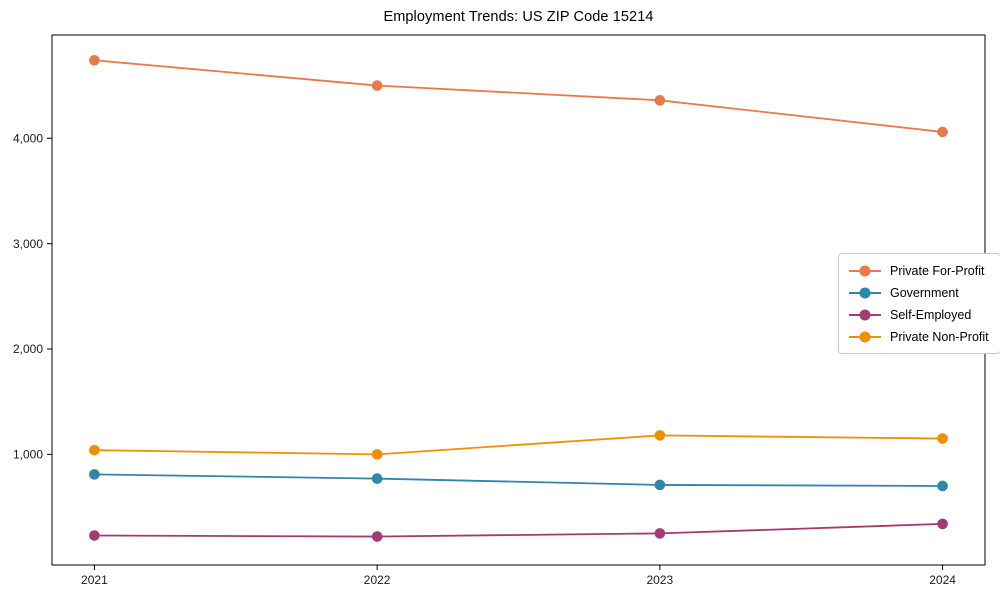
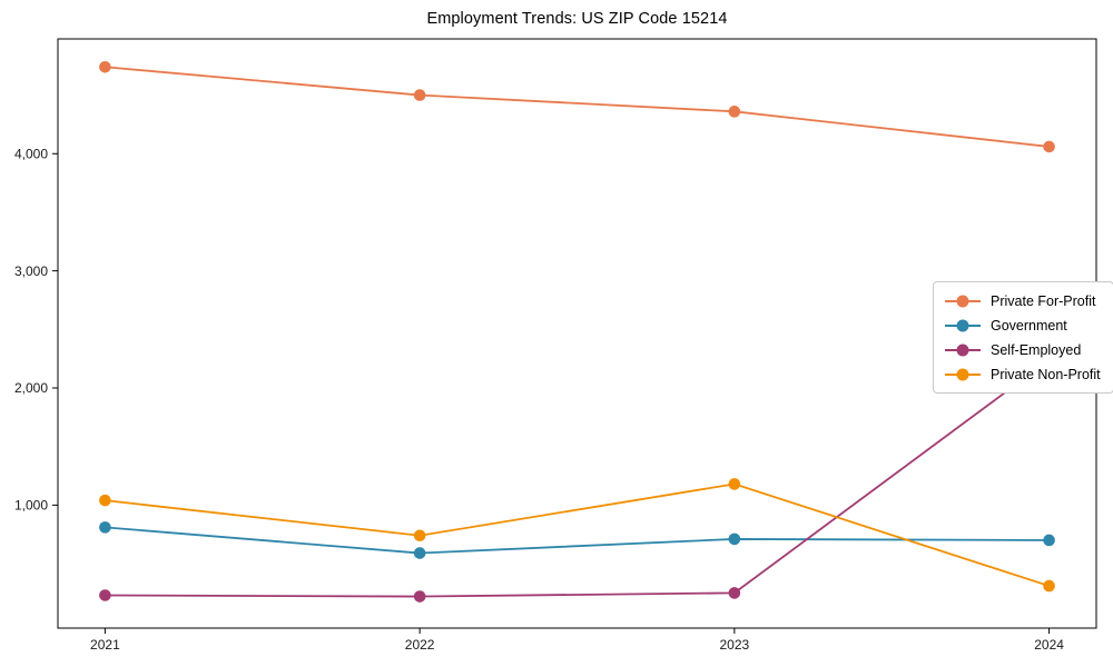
Government/2022: 770 -> 590
Private Non-Profit/2022: 1000 -> 740
Self-Employed/2024: 340 -> 2240
Private Non-Profit/2024: 1150 -> 310
